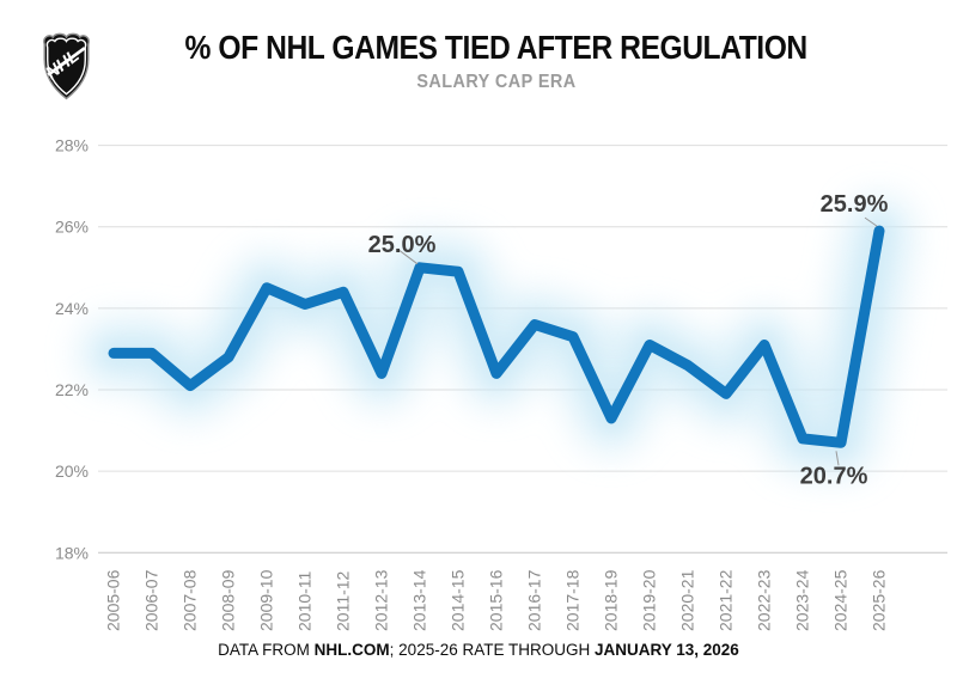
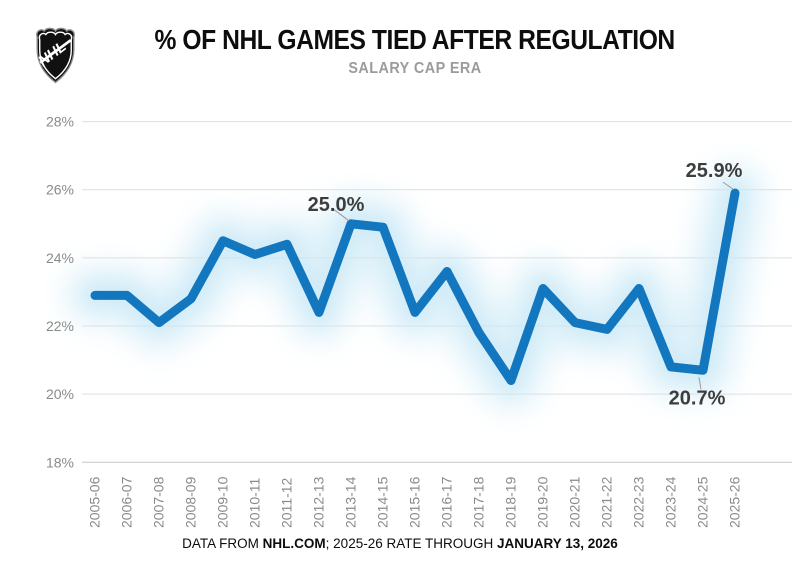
2017-18: 23.3% -> 21.8%
2018-19: 21.3% -> 20.4%
2020-21: 22.6% -> 22.1%
